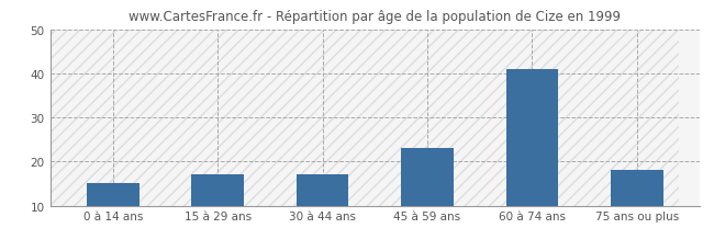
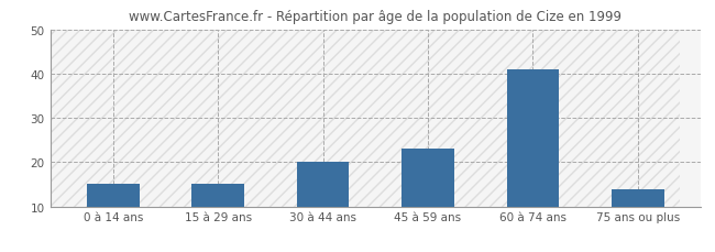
15 à 29 ans: 17 -> 15
30 à 44 ans: 17 -> 20
75 ans ou plus: 18 -> 14
